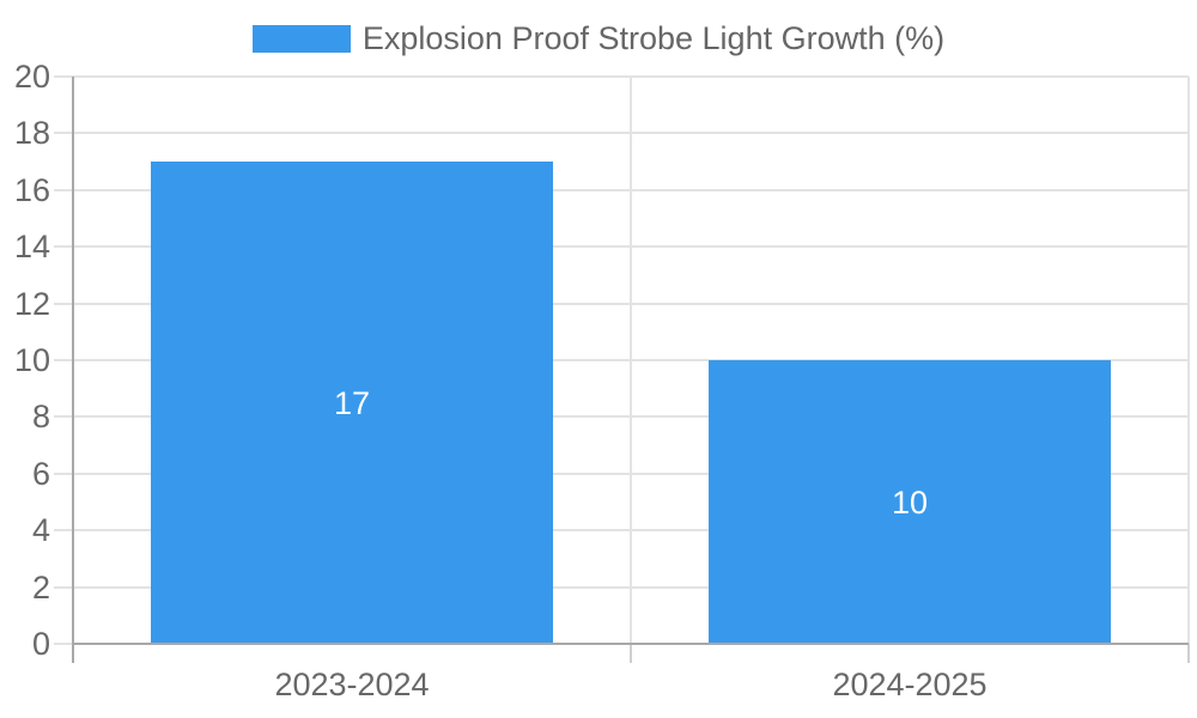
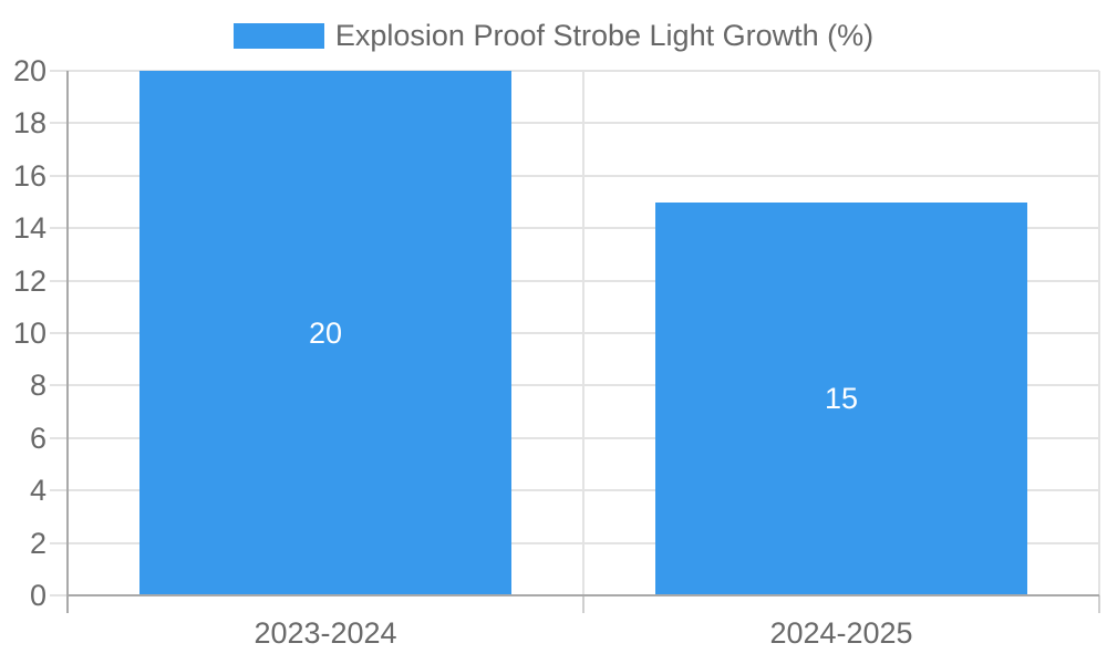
2023-2024: 17 -> 20
2024-2025: 10 -> 15
